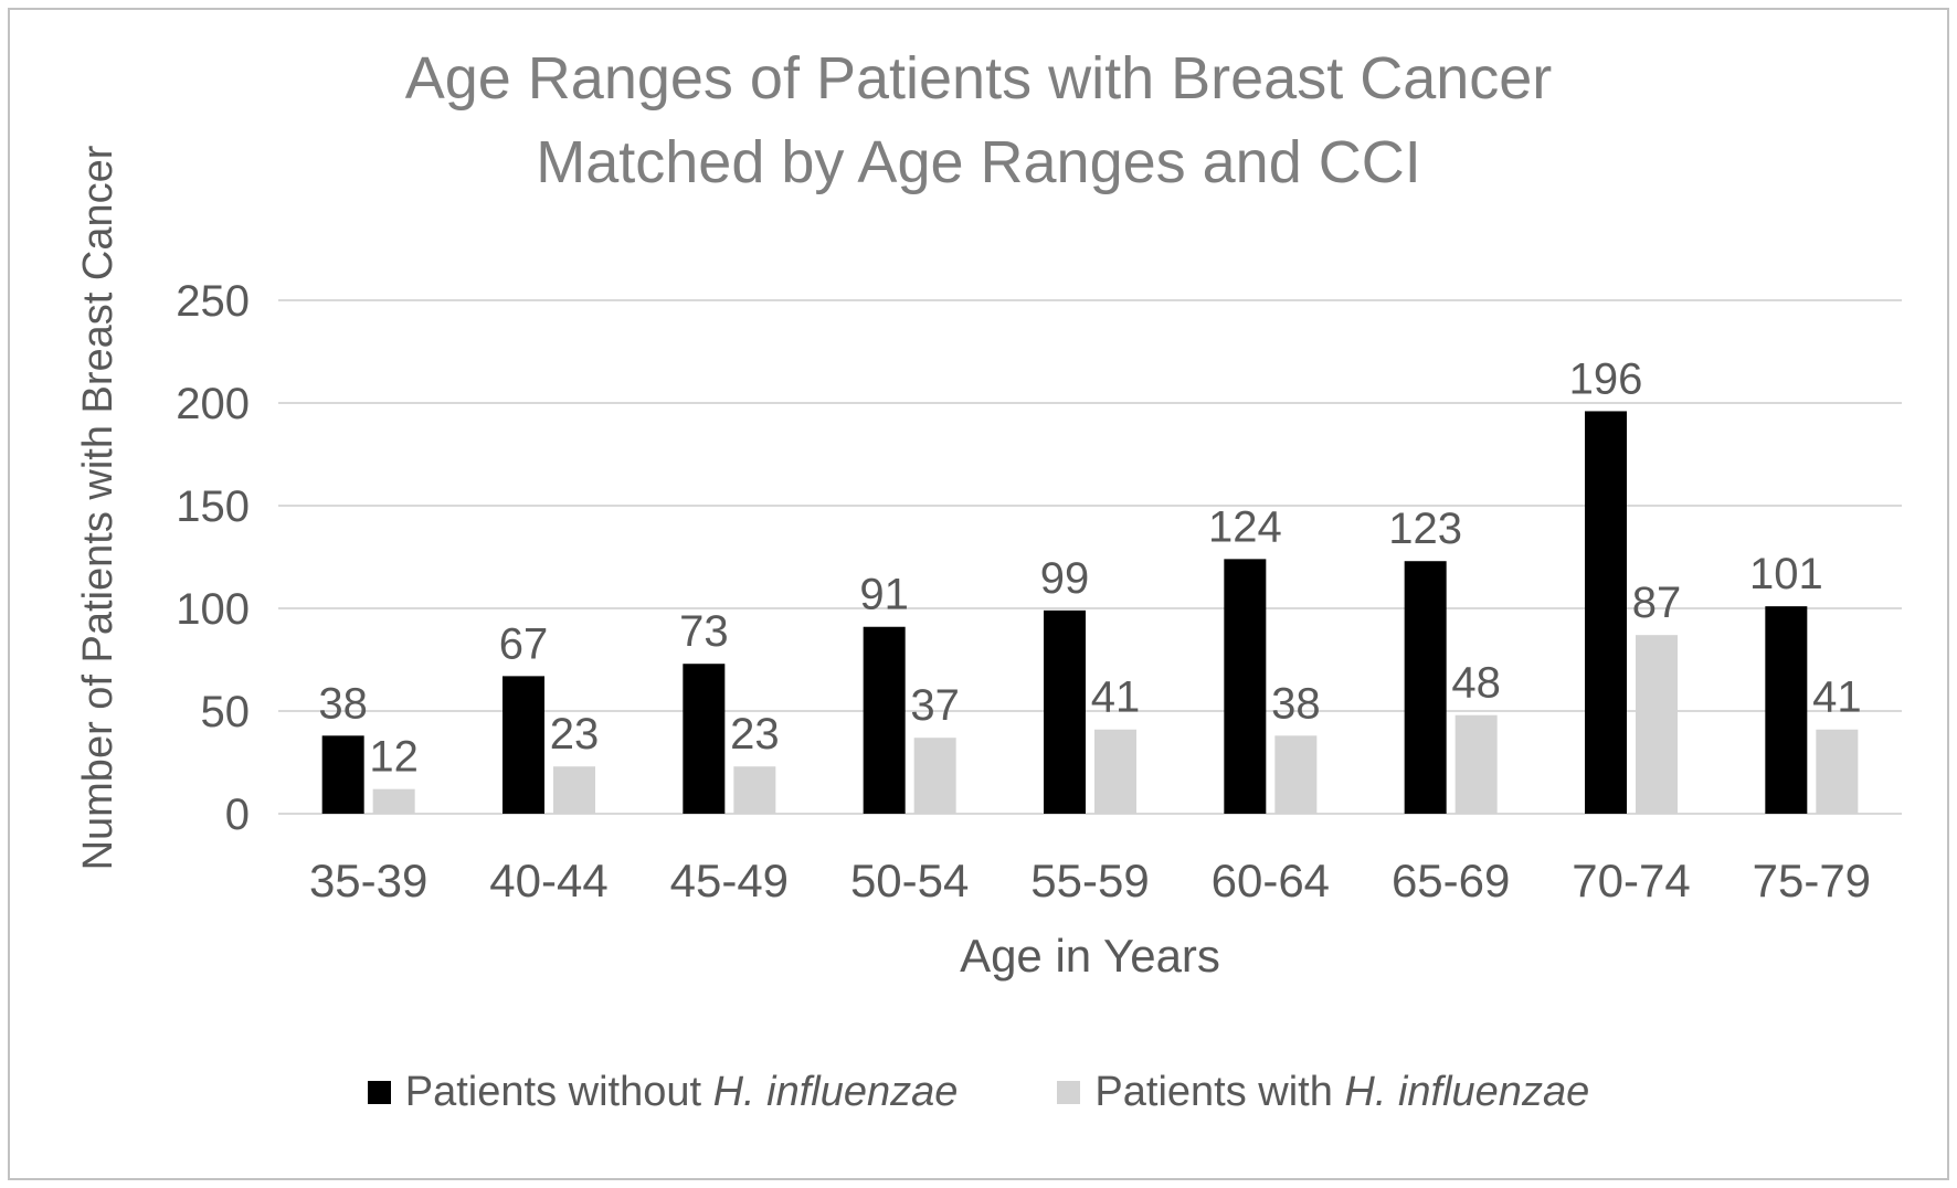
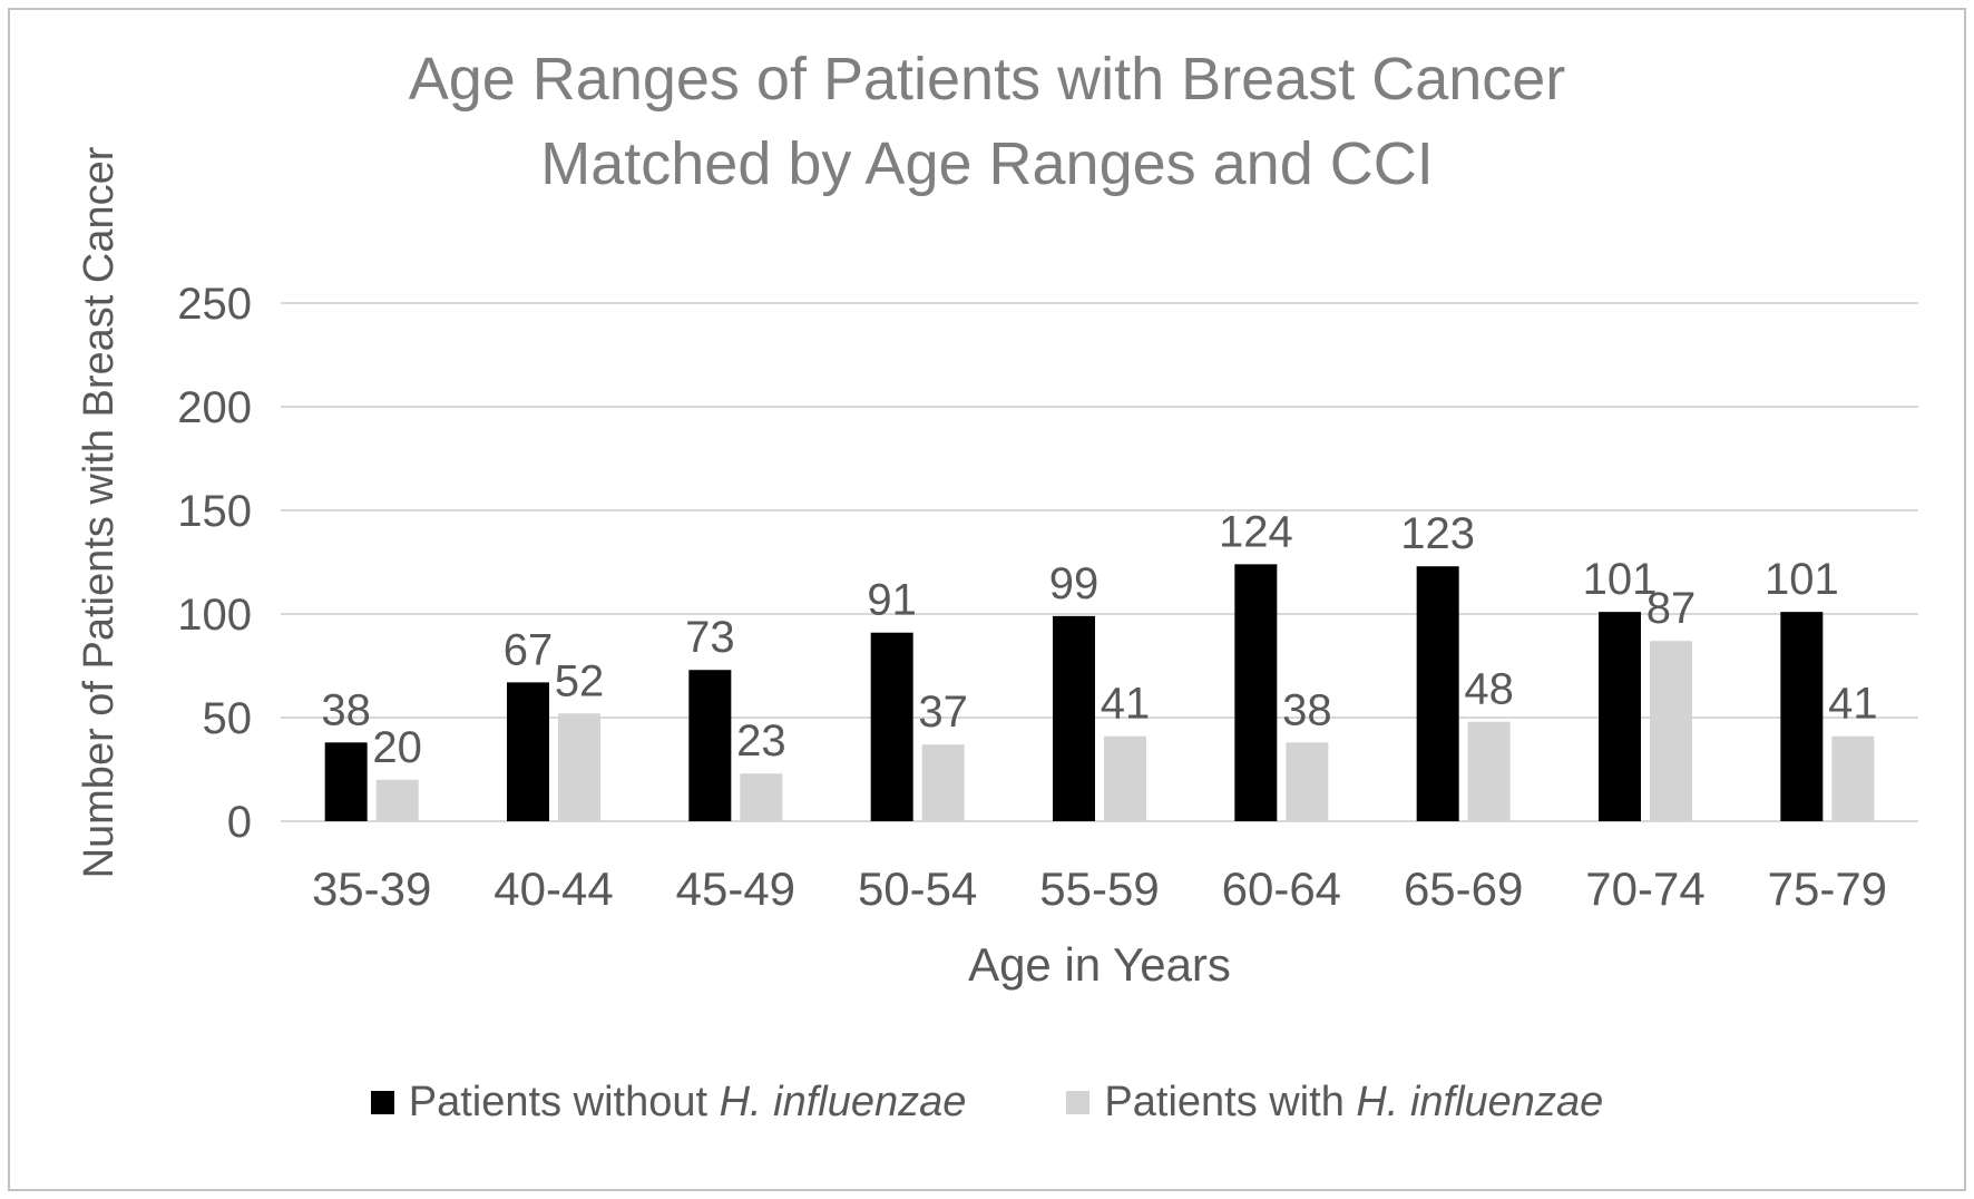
Patients with H. influenzae/35-39: 12 -> 20
Patients with H. influenzae/40-44: 23 -> 52
Patients without H. influenzae/70-74: 196 -> 101
